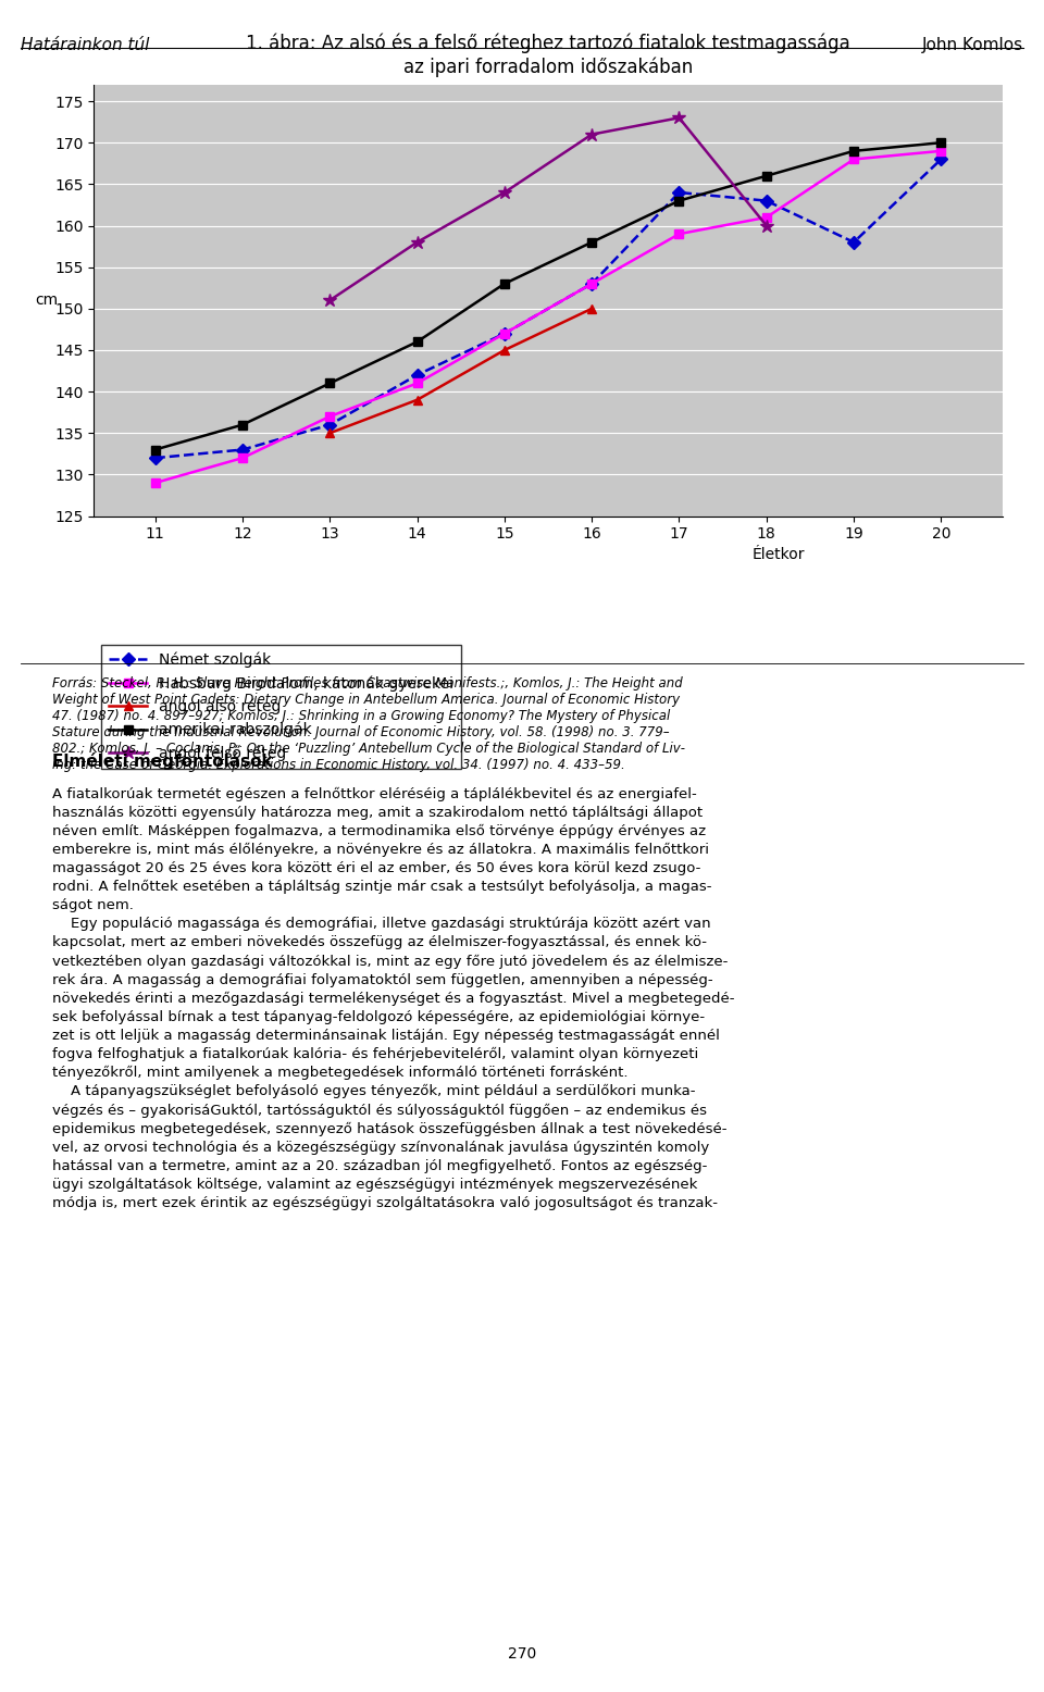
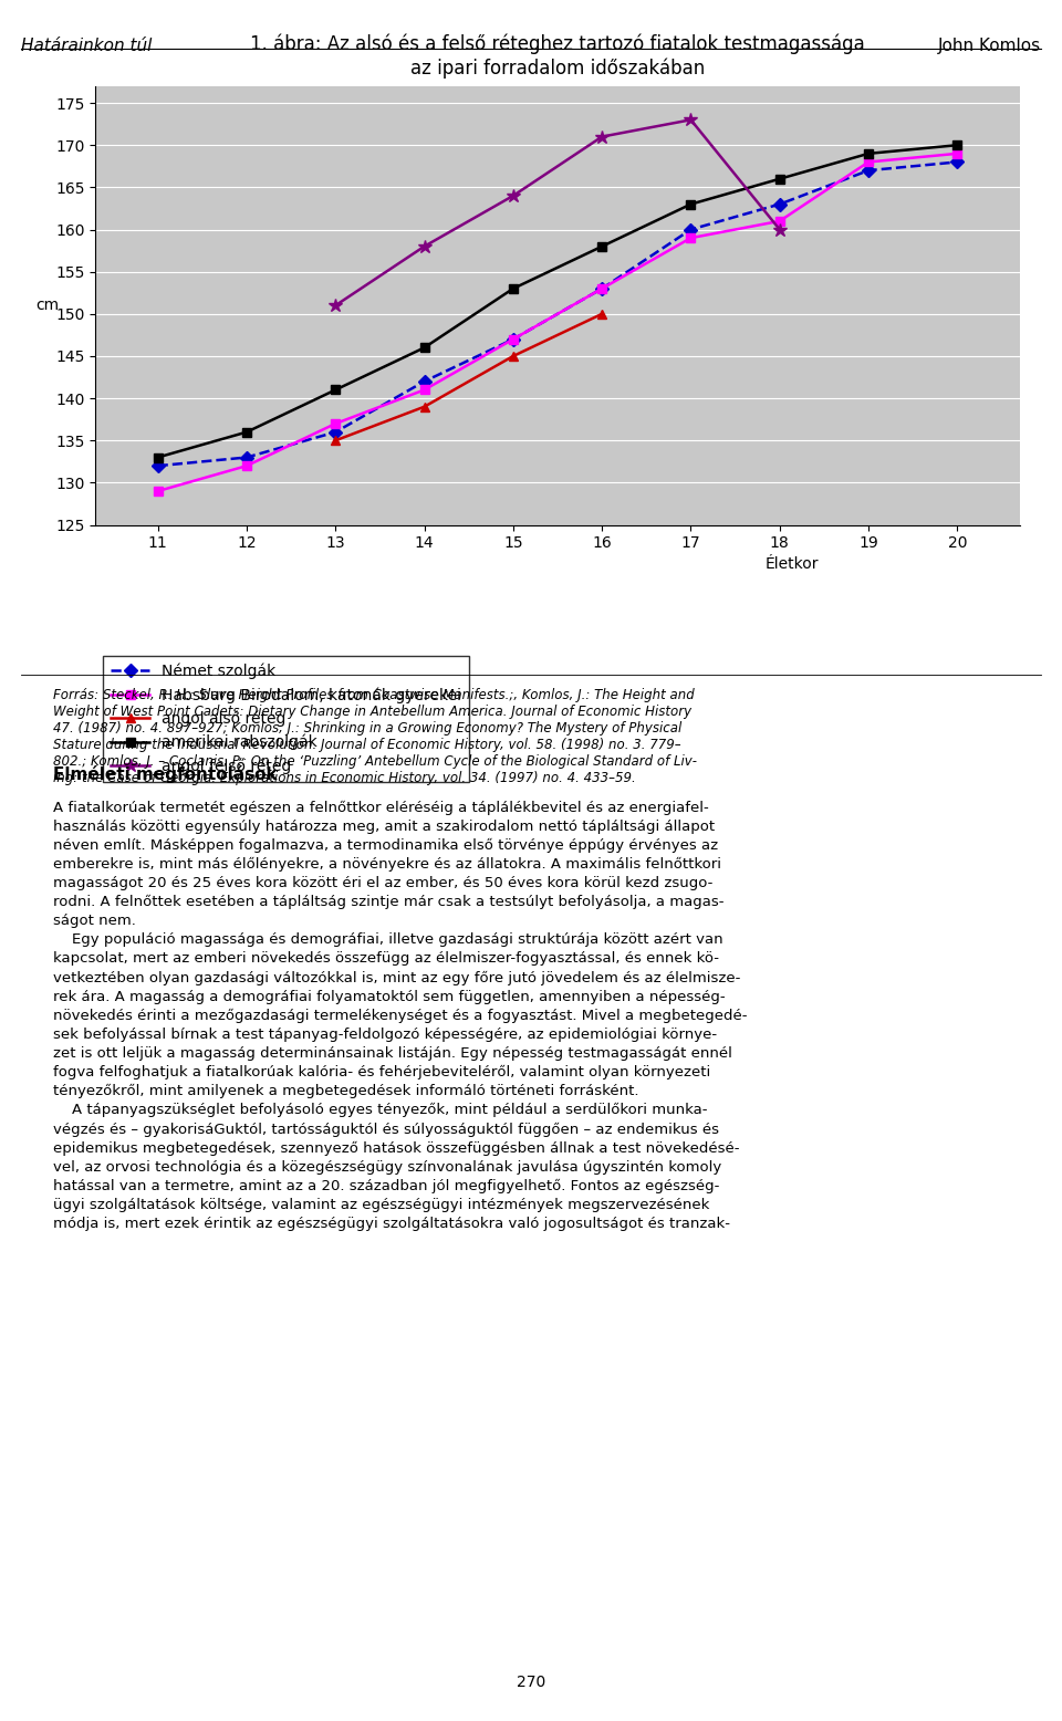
Német szolgák/17: 164 -> 160
Német szolgák/19: 158 -> 167
